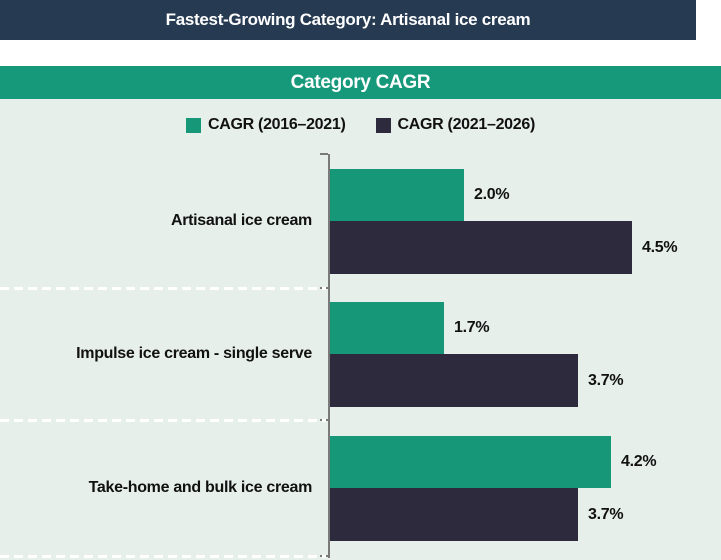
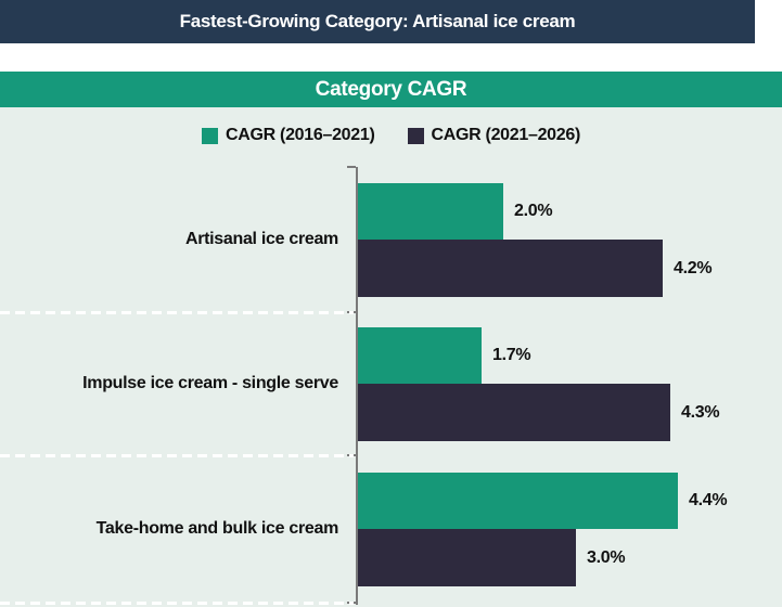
CAGR (2021–2026)/Artisanal ice cream: 4.5% -> 4.2%
CAGR (2021–2026)/Impulse ice cream - single serve: 3.7% -> 4.3%
CAGR (2016–2021)/Take-home and bulk ice cream: 4.2% -> 4.4%
CAGR (2021–2026)/Take-home and bulk ice cream: 3.7% -> 3.0%
